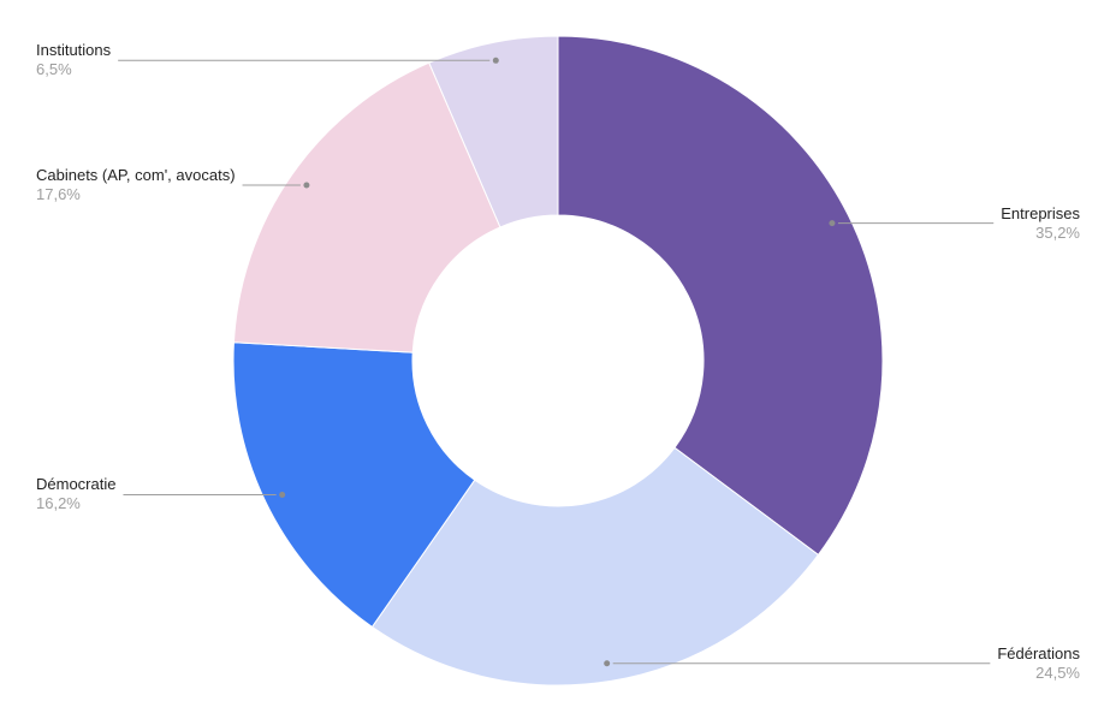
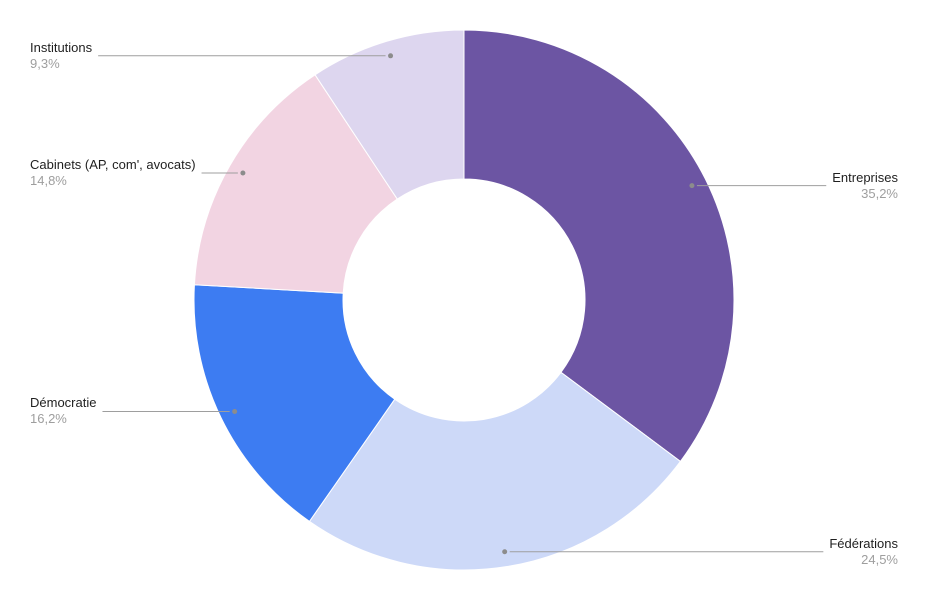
Cabinets (AP, com', avocats): 17,6% -> 14,8%
Institutions: 6,5% -> 9,3%
